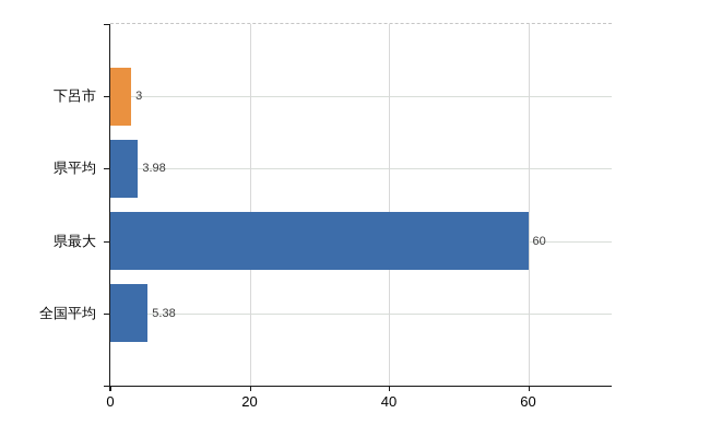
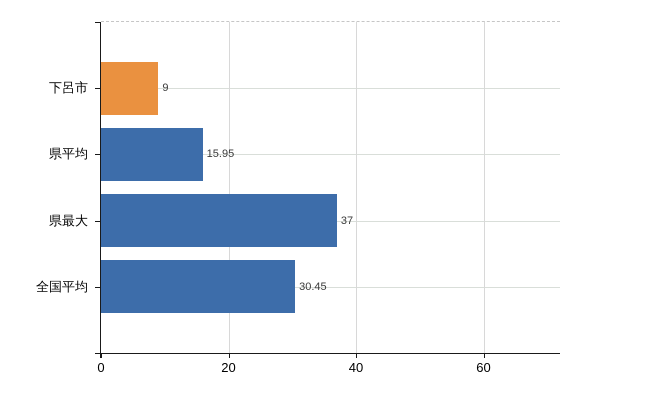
下呂市: 3 -> 9
県平均: 3.98 -> 15.95
県最大: 60 -> 37
全国平均: 5.38 -> 30.45
